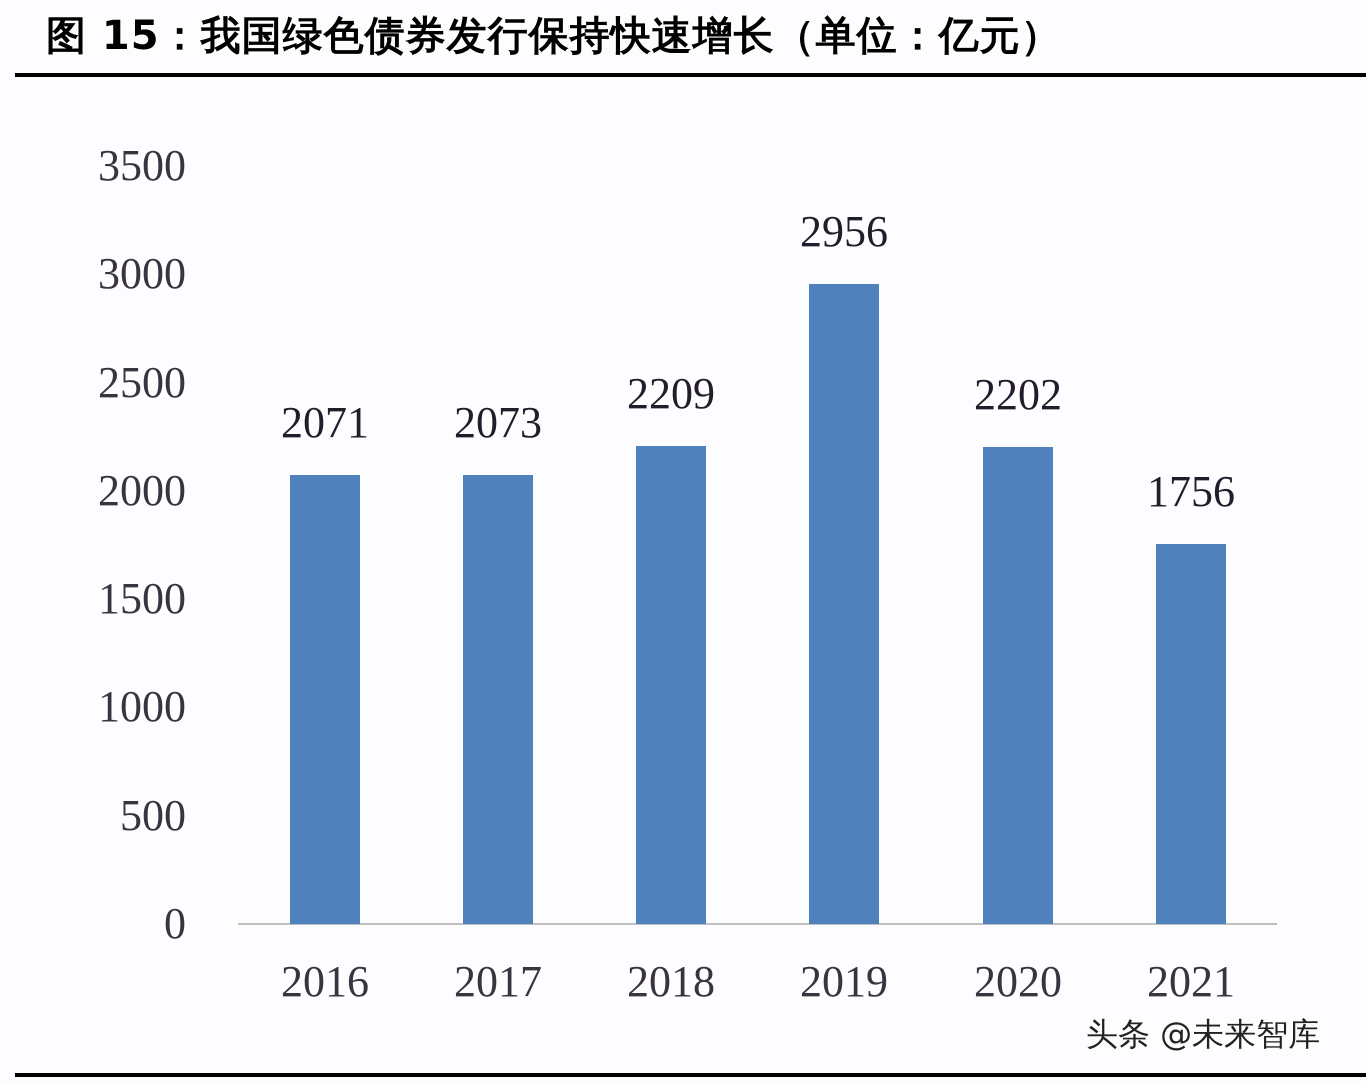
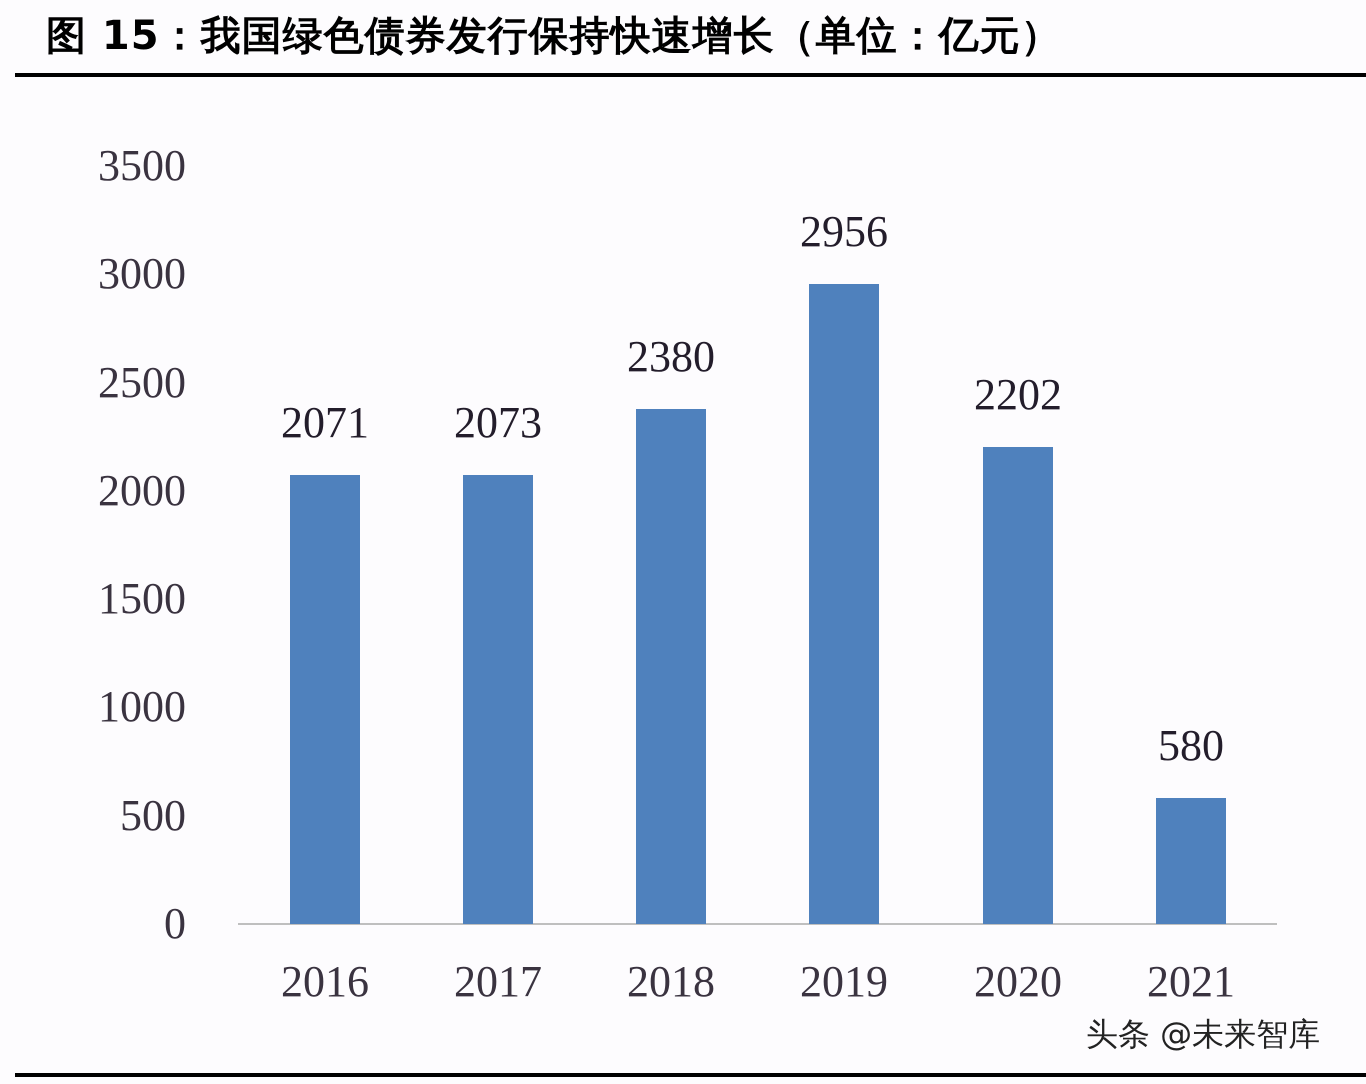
2018: 2209 -> 2380
2021: 1756 -> 580
